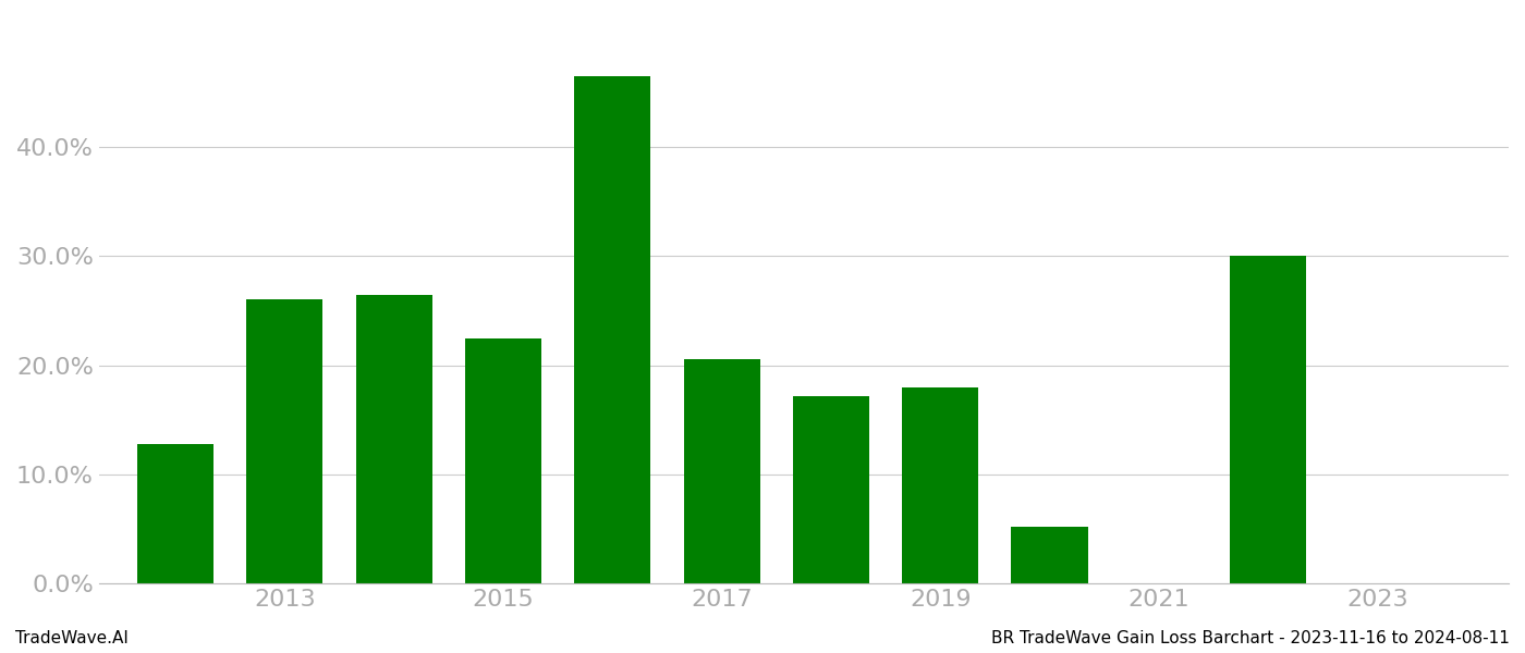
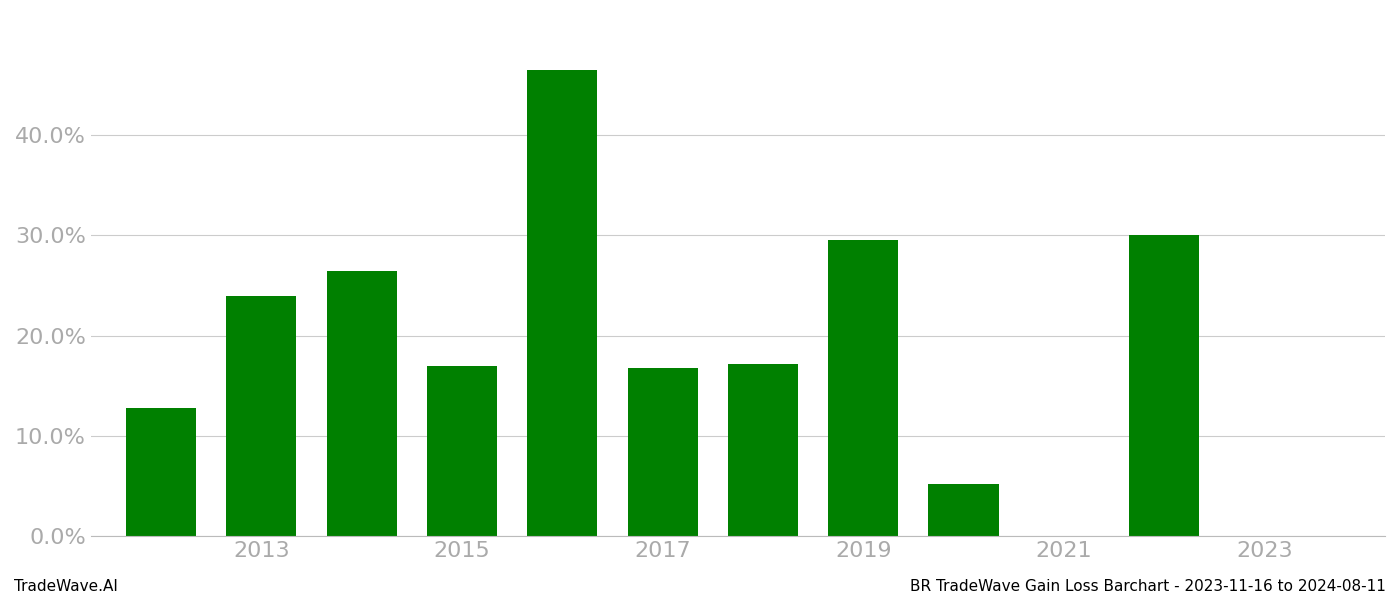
2013: 26.1% -> 24.0%
2015: 22.5% -> 17.0%
2017: 20.6% -> 16.8%
2019: 18.0% -> 29.5%
